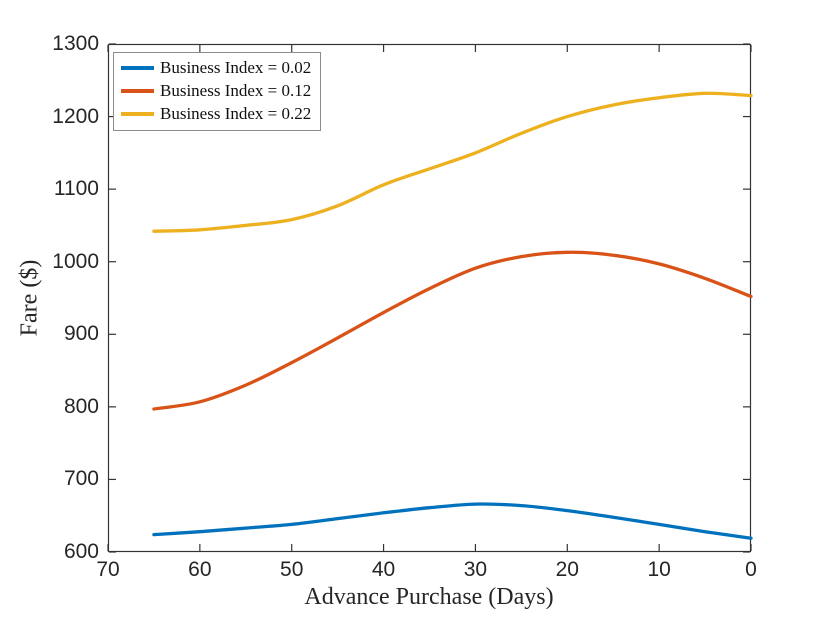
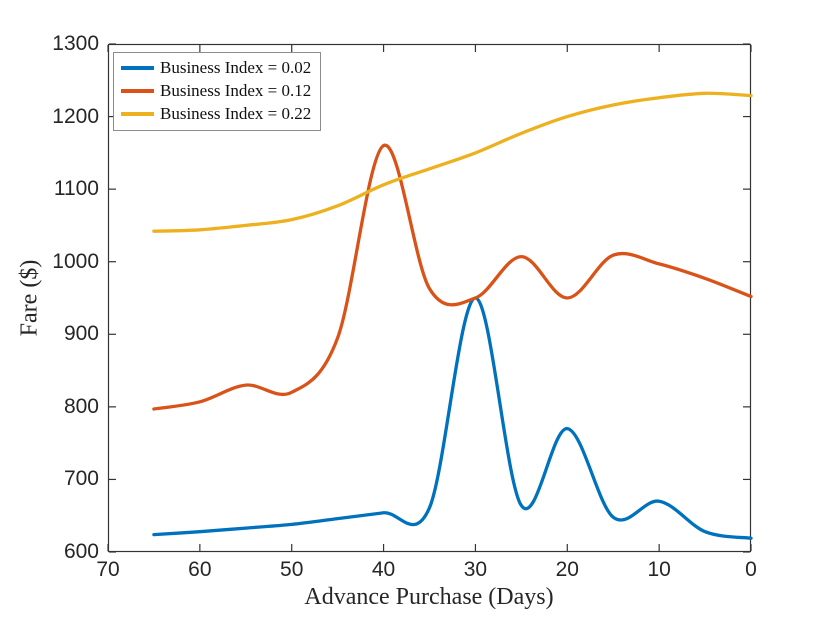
Business Index = 0.12/50: 860 -> 820
Business Index = 0.12/40: 930 -> 1160
Business Index = 0.02/30: 670 -> 950
Business Index = 0.12/30: 990 -> 950
Business Index = 0.02/20: 660 -> 770
Business Index = 0.12/20: 1010 -> 950
Business Index = 0.02/10: 640 -> 670
